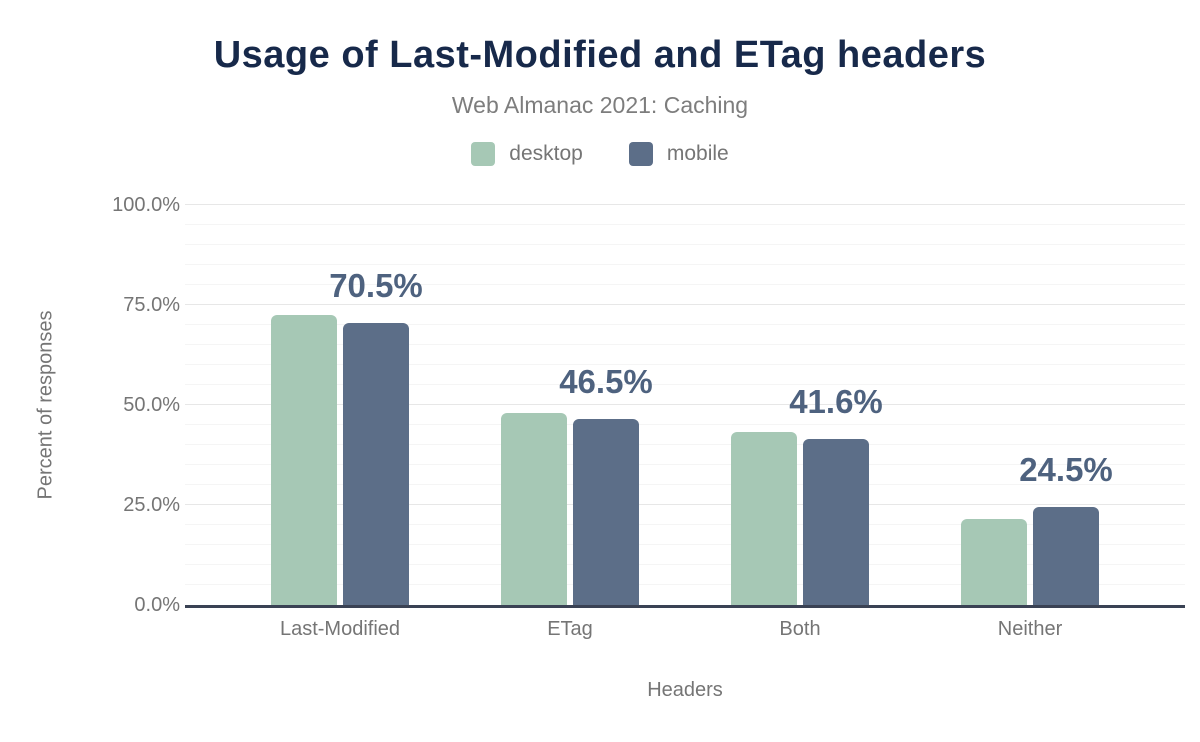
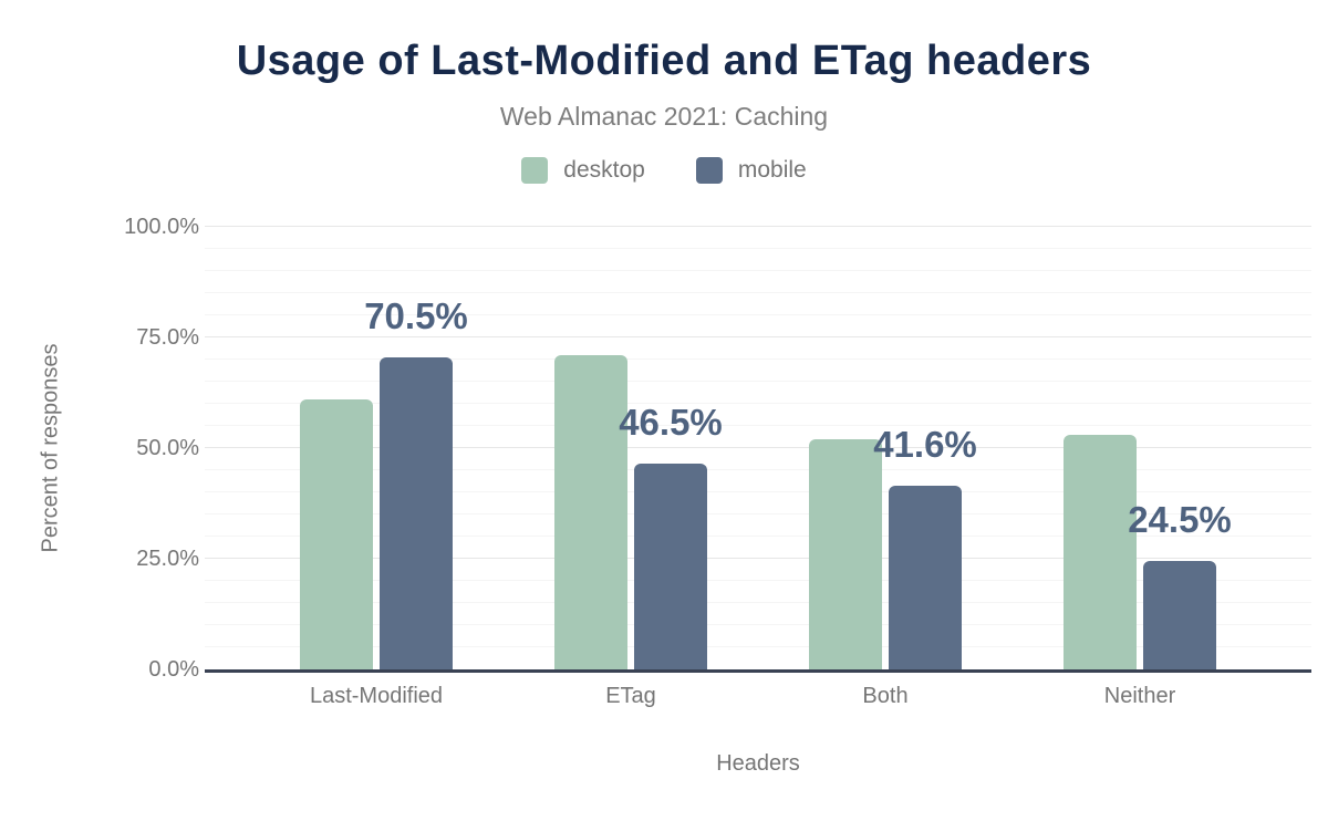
desktop/Last-Modified: 72% -> 61%
desktop/ETag: 48% -> 71%
desktop/Both: 43% -> 52%
desktop/Neither: 22% -> 53%
